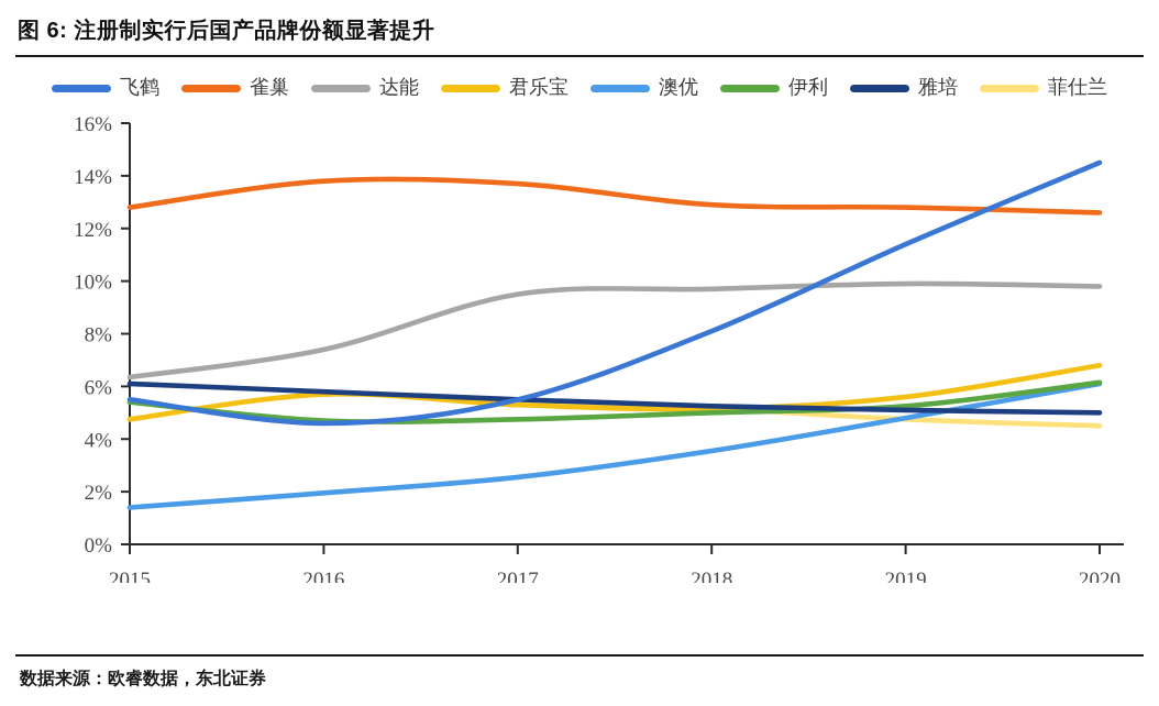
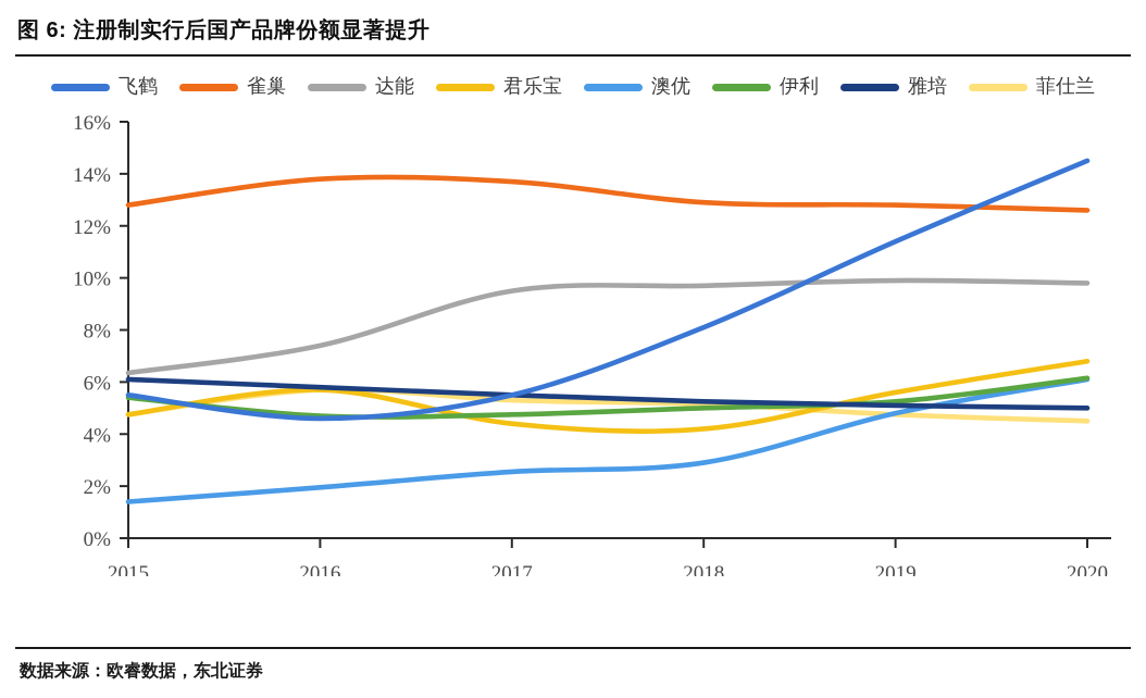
君乐宝/2017: 5.3% -> 4.4%
君乐宝/2018: 5.2% -> 4.2%
澳优/2018: 3.5% -> 2.9%
